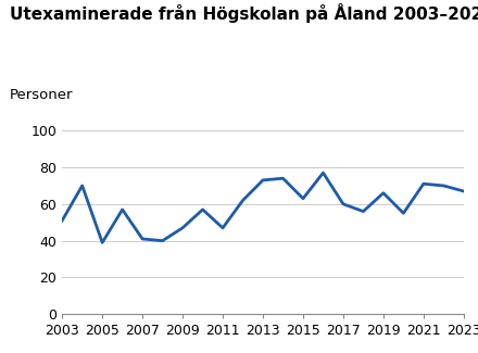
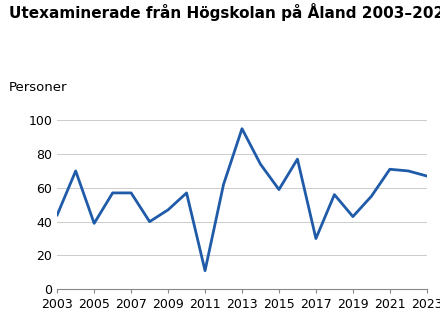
2003: 51 -> 44
2007: 41 -> 57
2011: 47 -> 11
2013: 73 -> 95
2015: 63 -> 59
2017: 60 -> 30
2019: 66 -> 43
